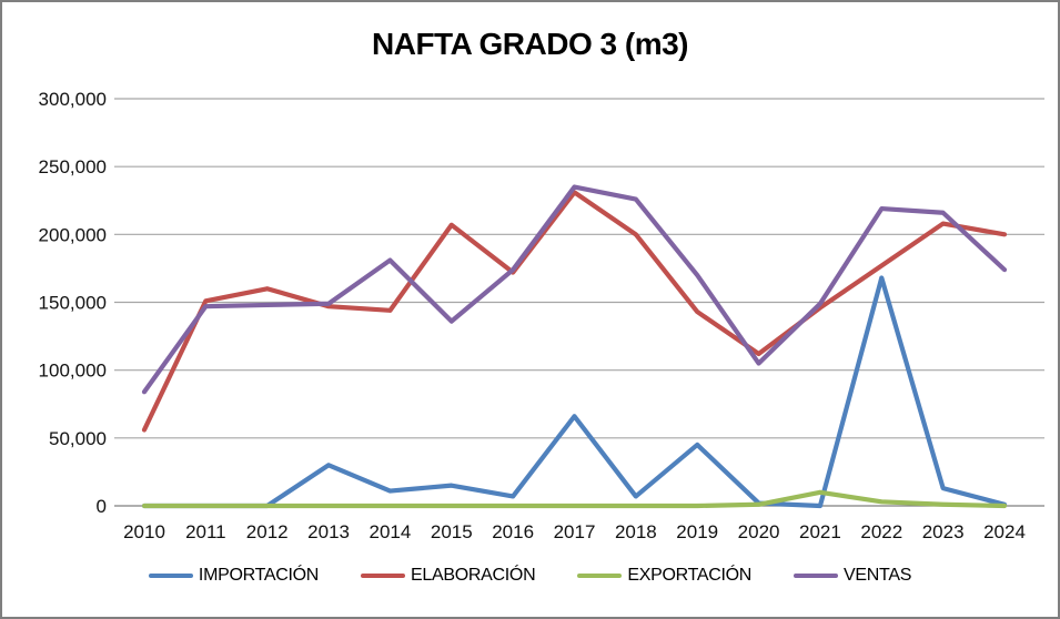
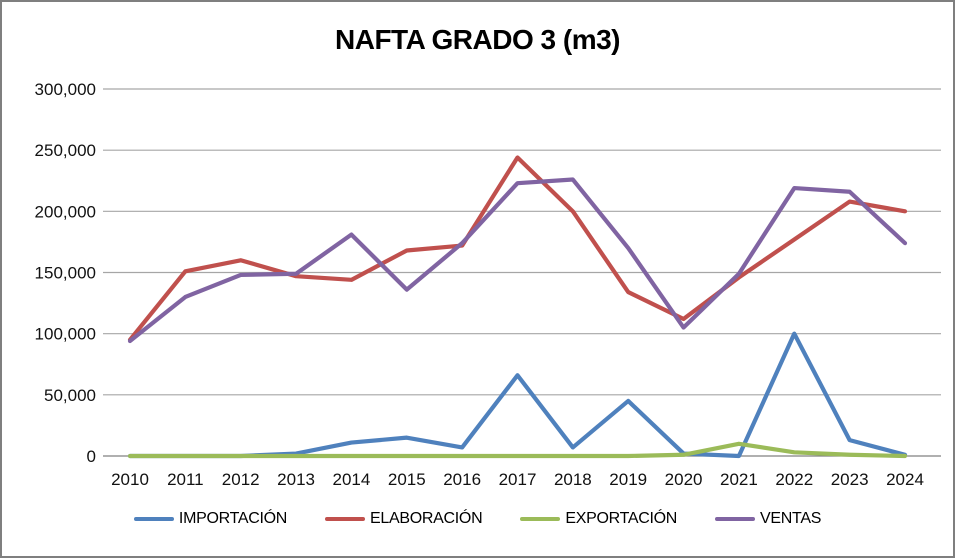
ELABORACIÓN/2010: 56000 -> 95000
VENTAS/2010: 84000 -> 94000
VENTAS/2011: 147000 -> 130000
IMPORTACIÓN/2013: 30000 -> 2000
ELABORACIÓN/2015: 207000 -> 168000
ELABORACIÓN/2017: 231000 -> 244000
VENTAS/2017: 235000 -> 223000
ELABORACIÓN/2019: 143000 -> 134000
IMPORTACIÓN/2022: 168000 -> 100000
